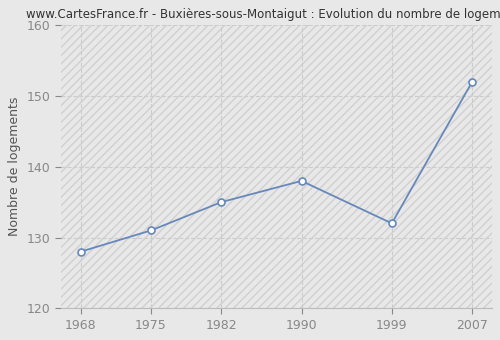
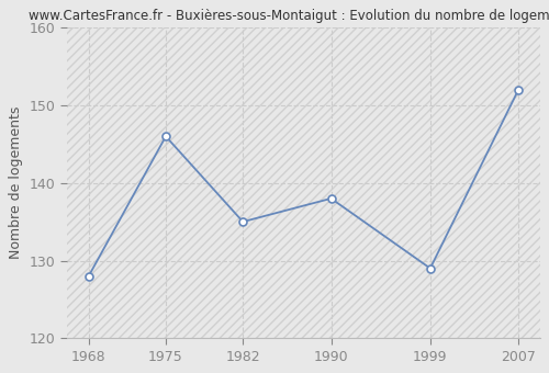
1975: 131 -> 146
1999: 132 -> 129
